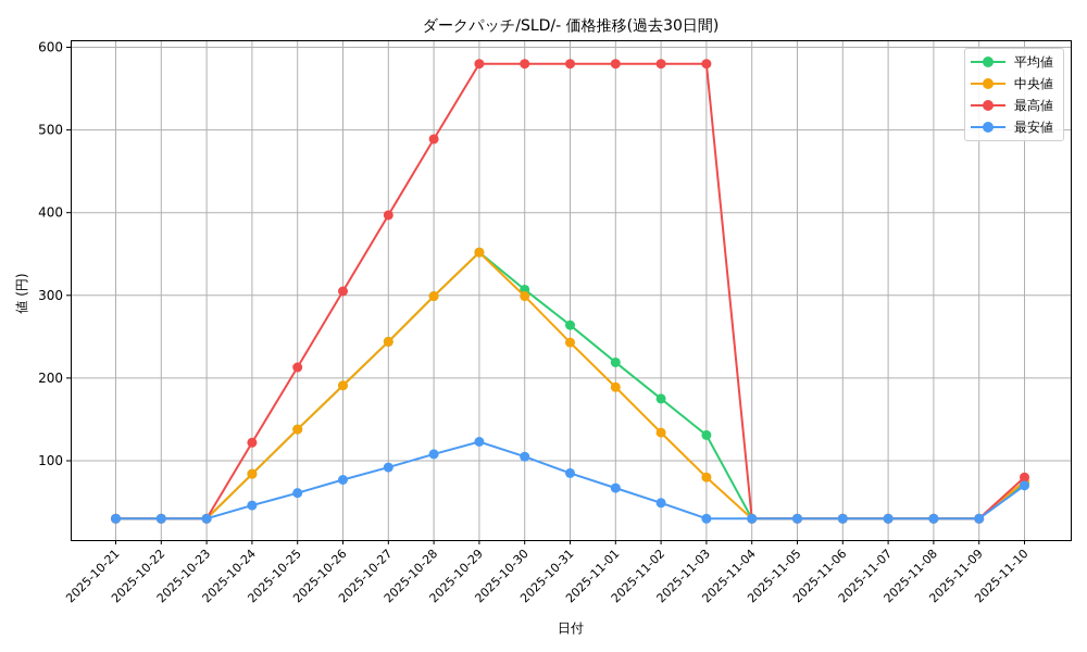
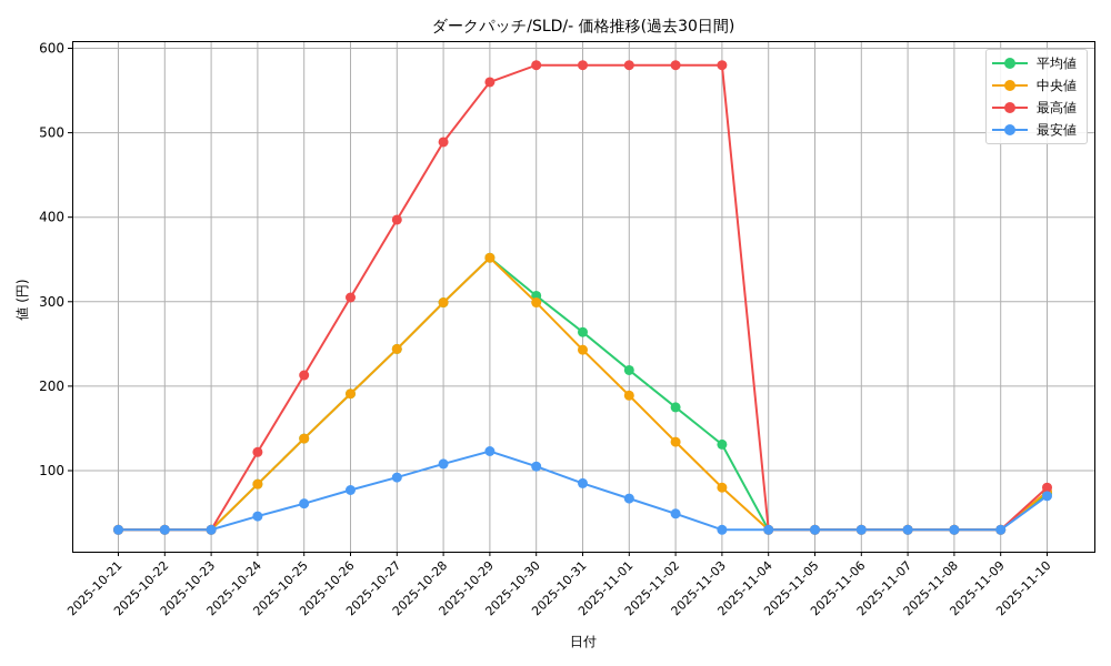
最高値/2025-10-29: 580 -> 560
